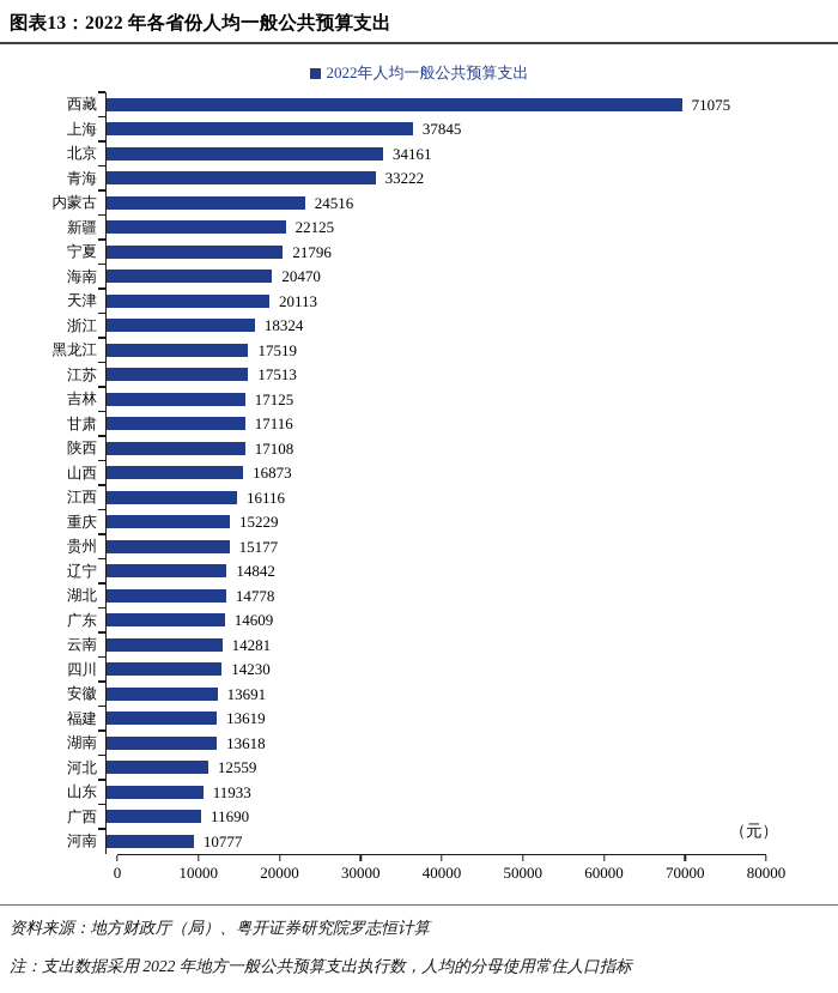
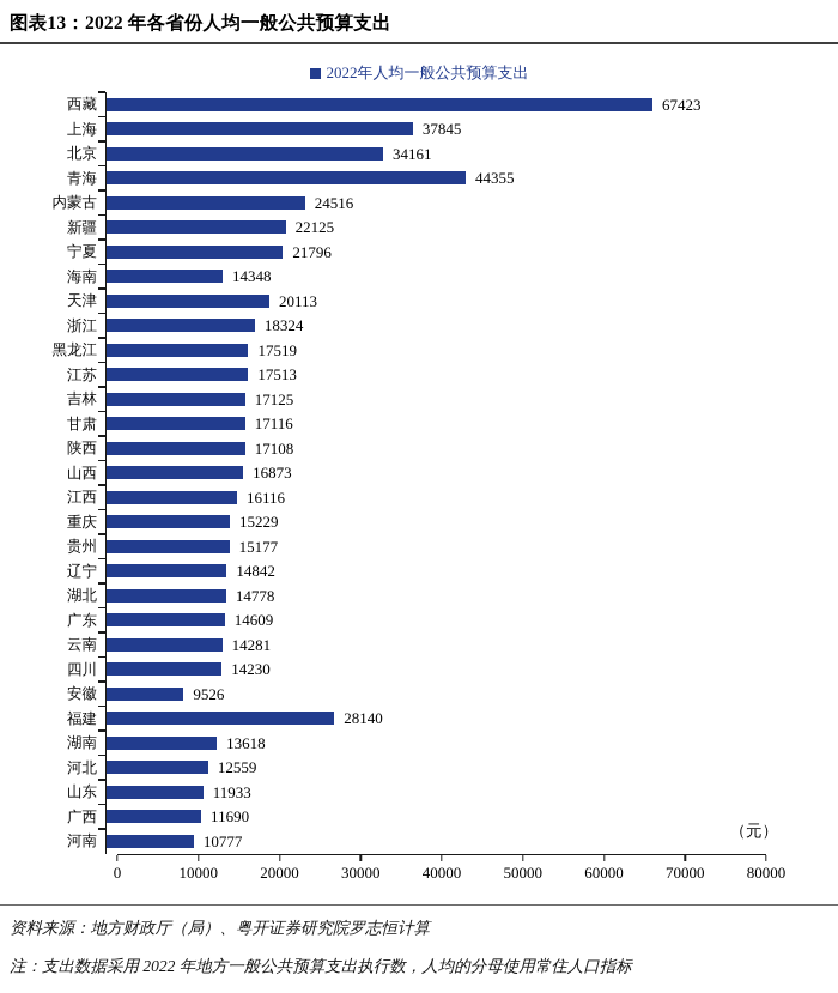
西藏: 71075 -> 67423
青海: 33222 -> 44355
海南: 20470 -> 14348
安徽: 13691 -> 9526
福建: 13619 -> 28140
